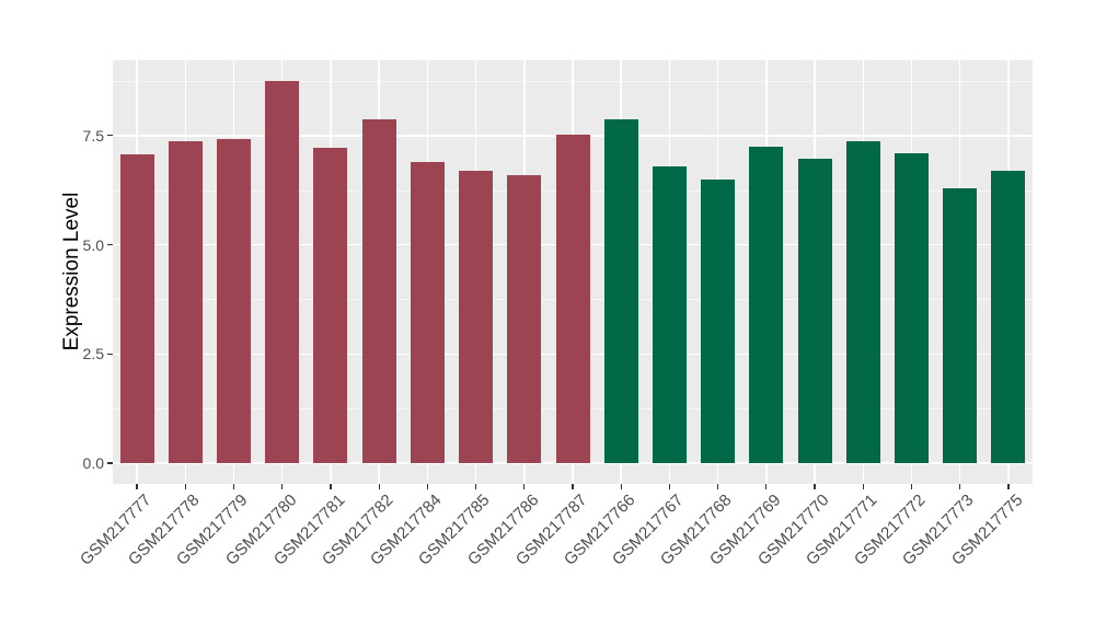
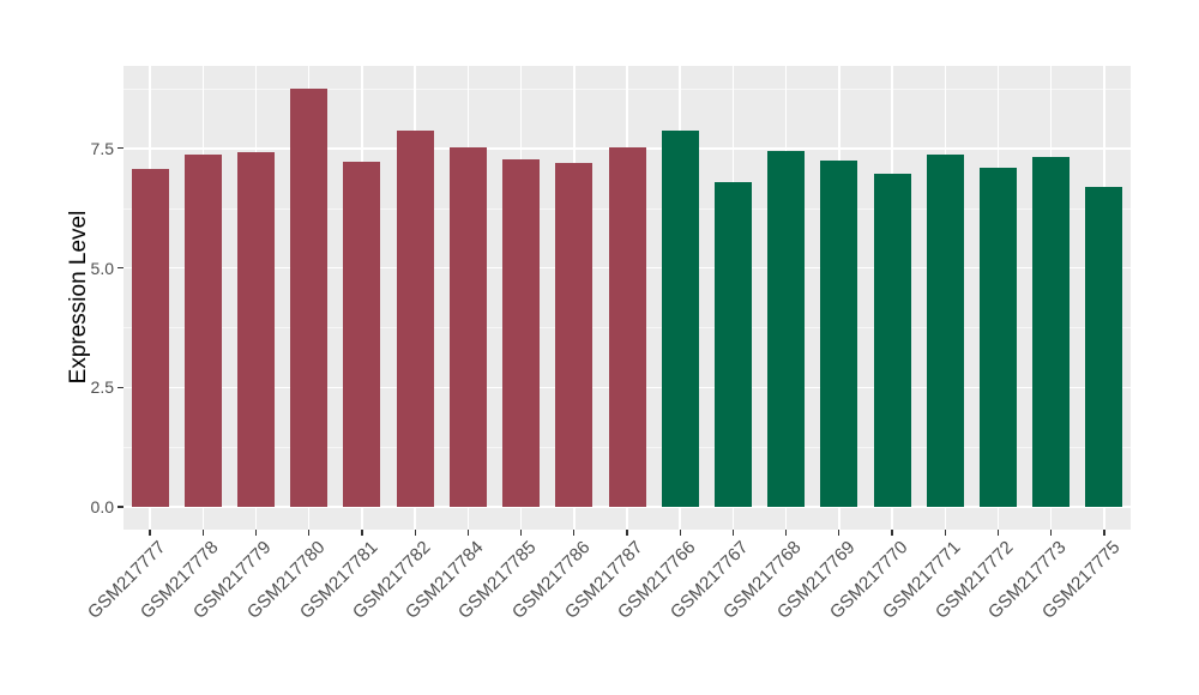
GSM217784: 6.9 -> 7.5
GSM217785: 6.7 -> 7.3
GSM217786: 6.6 -> 7.2
GSM217768: 6.5 -> 7.4
GSM217773: 6.3 -> 7.3
